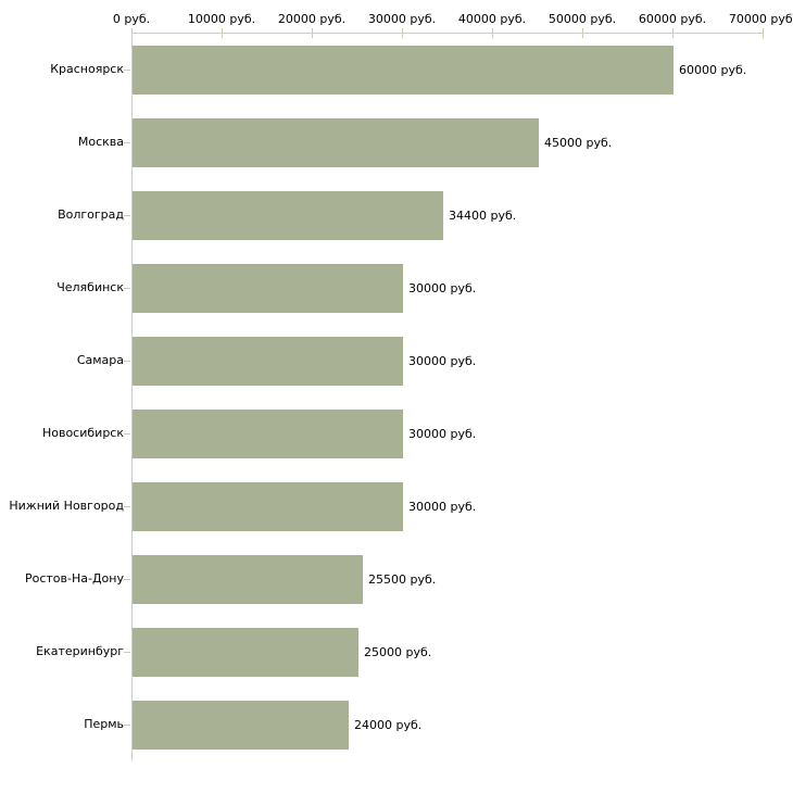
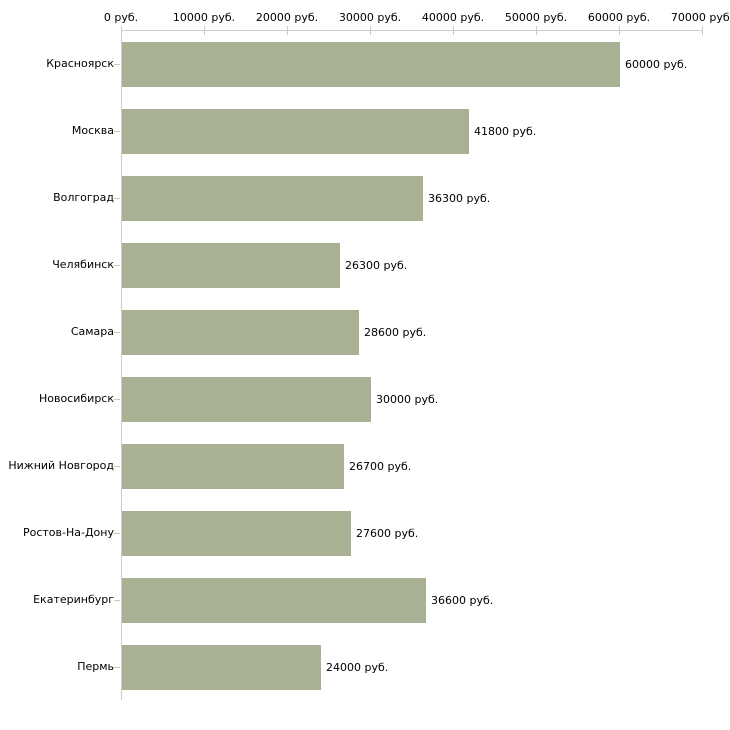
Москва: 45000 -> 41800
Волгоград: 34400 -> 36300
Челябинск: 30000 -> 26300
Самара: 30000 -> 28600
Нижний Новгород: 30000 -> 26700
Ростов-На-Дону: 25500 -> 27600
Екатеринбург: 25000 -> 36600
